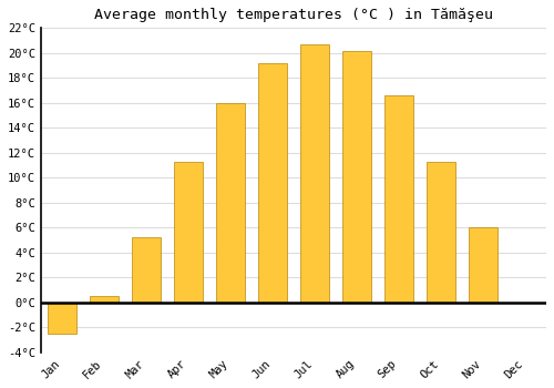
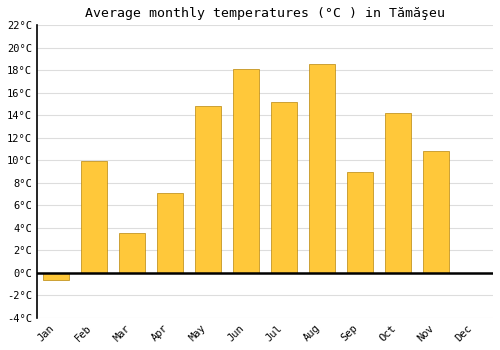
Jan: -2.5°C -> -0.6°C
Feb: 0.5°C -> 9.9°C
Mar: 5.2°C -> 3.5°C
Apr: 11.3°C -> 7.1°C
May: 16.0°C -> 14.8°C
Jun: 19.2°C -> 18.1°C
Jul: 20.7°C -> 15.2°C
Aug: 20.2°C -> 18.6°C
Sep: 16.6°C -> 9.0°C
Oct: 11.3°C -> 14.2°C
Nov: 6.0°C -> 10.8°C
